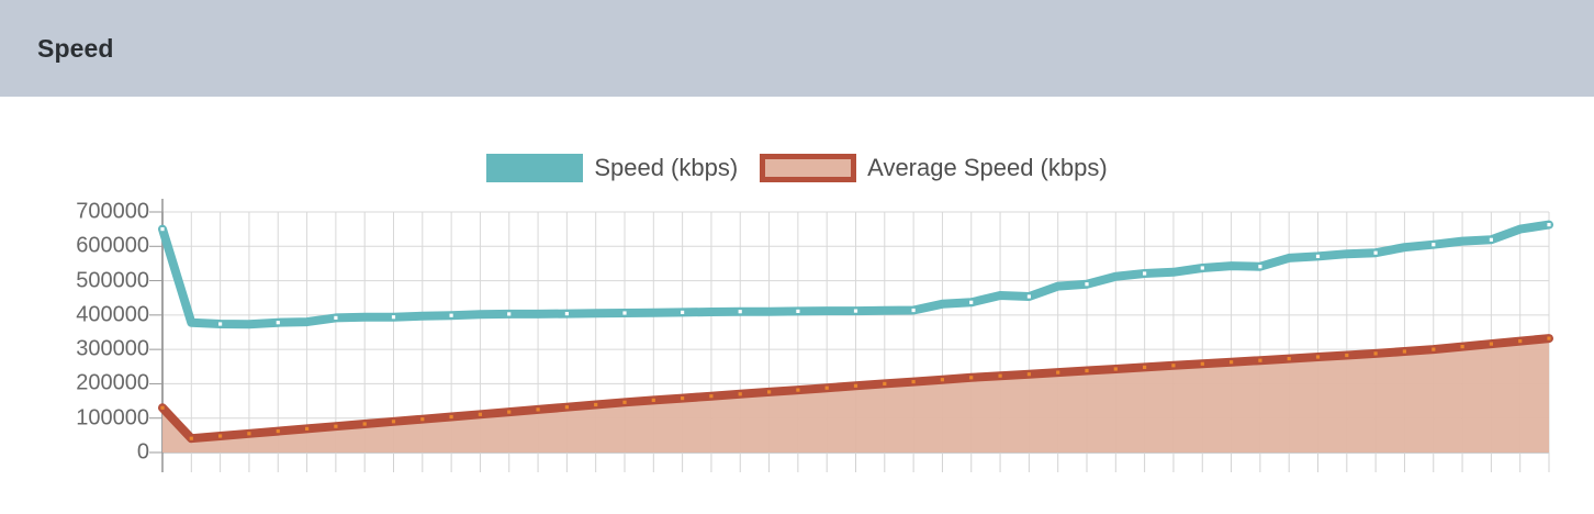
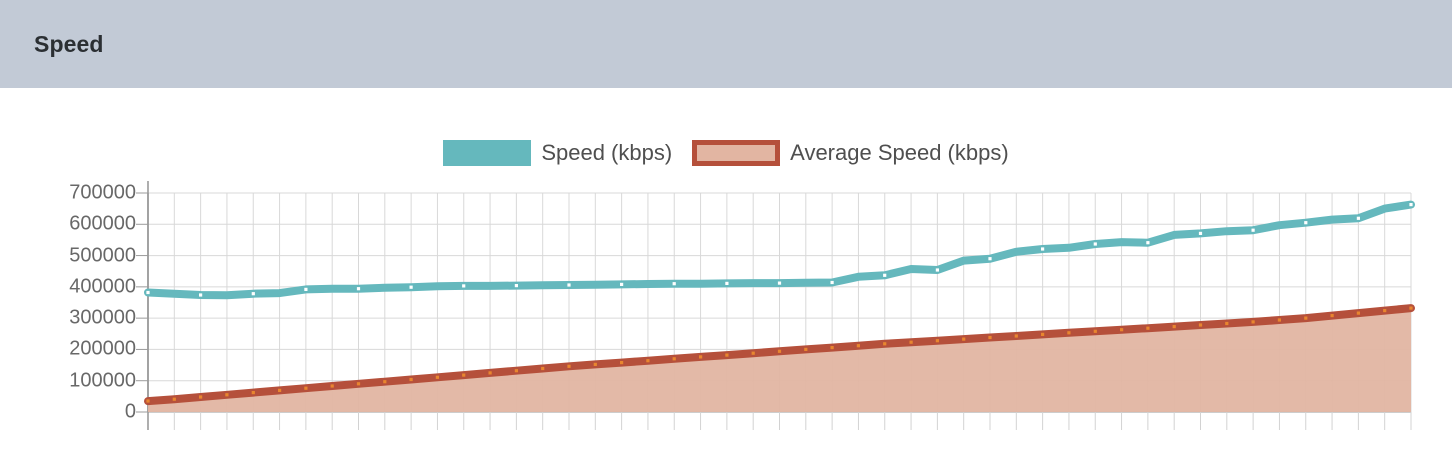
Speed (kbps)/0: 650000 -> 380000
Average Speed (kbps)/0: 130000 -> 40000
